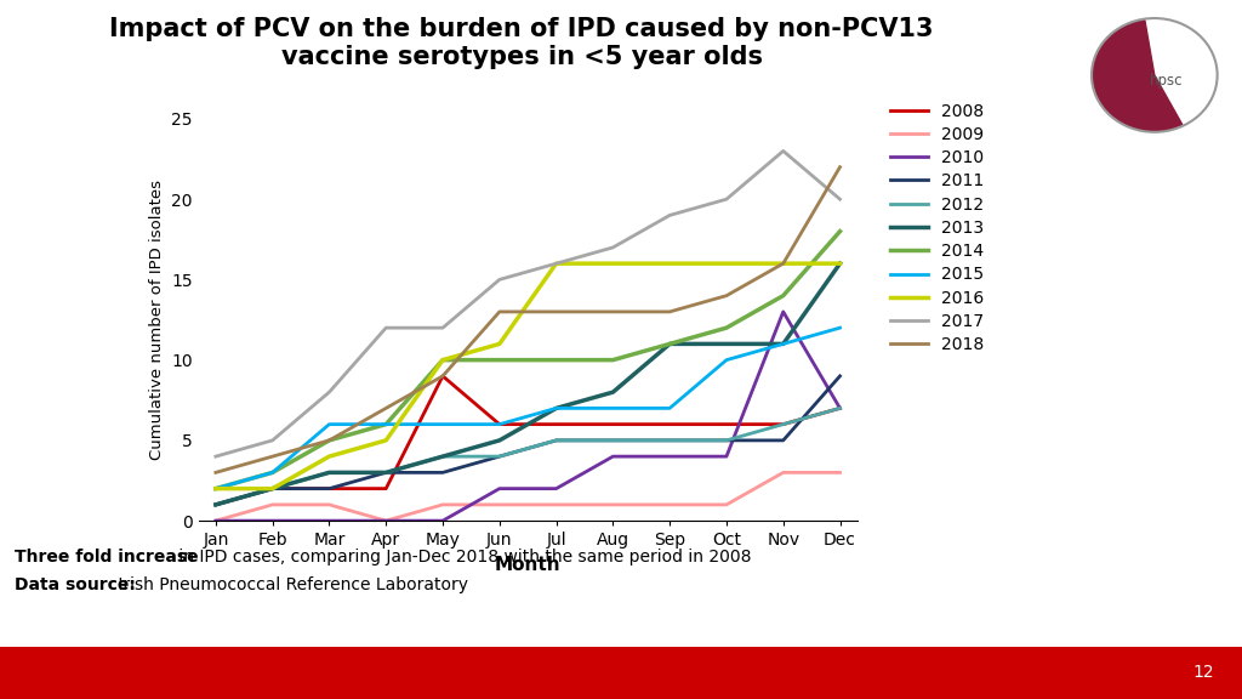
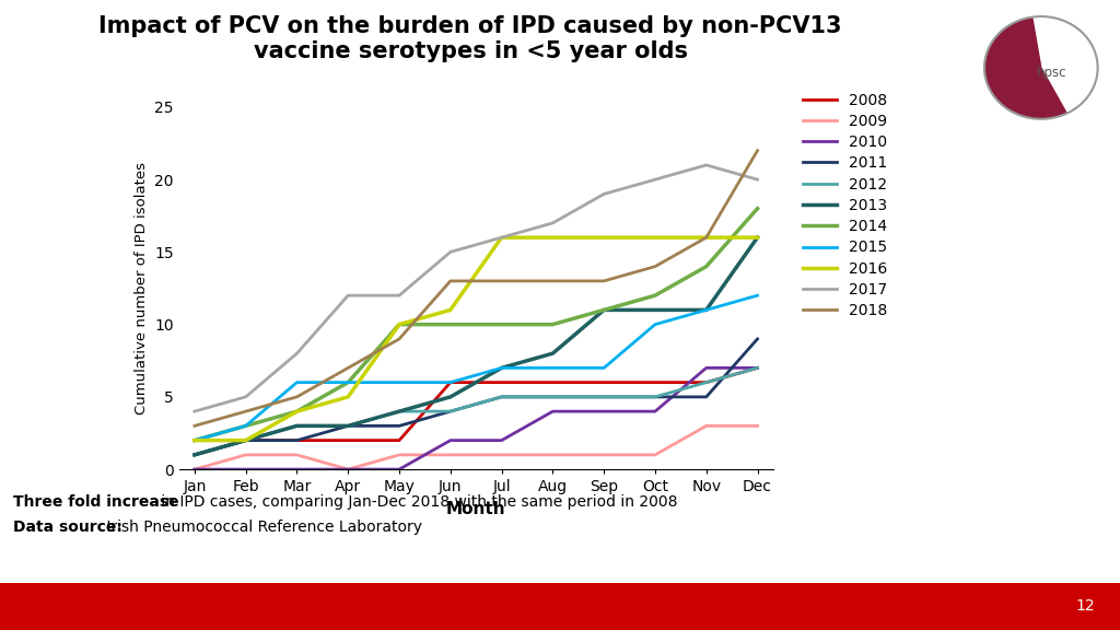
2014/Mar: 5 -> 4
2008/May: 9 -> 2
2010/Nov: 13 -> 7
2017/Nov: 23 -> 21
